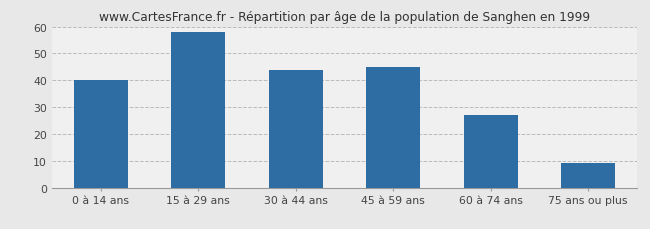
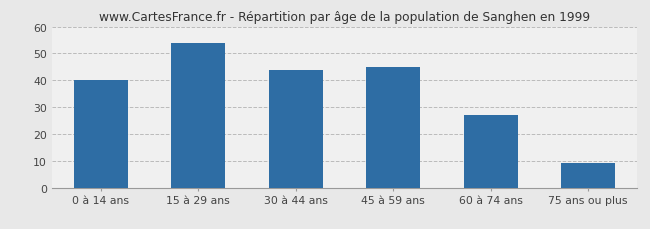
15 à 29 ans: 58 -> 54
